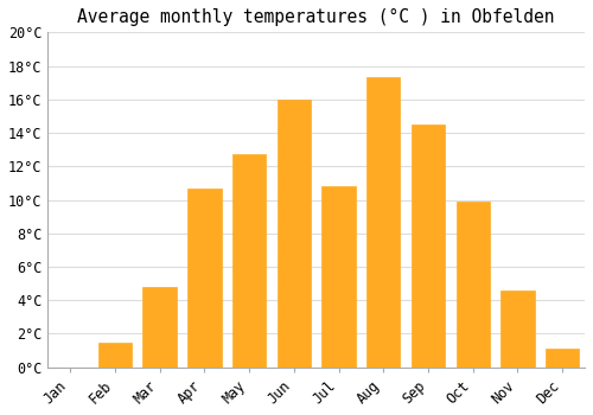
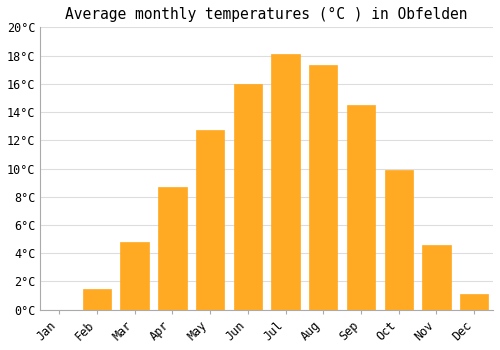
Apr: 10.7°C -> 8.7°C
Jul: 10.8°C -> 18.1°C
